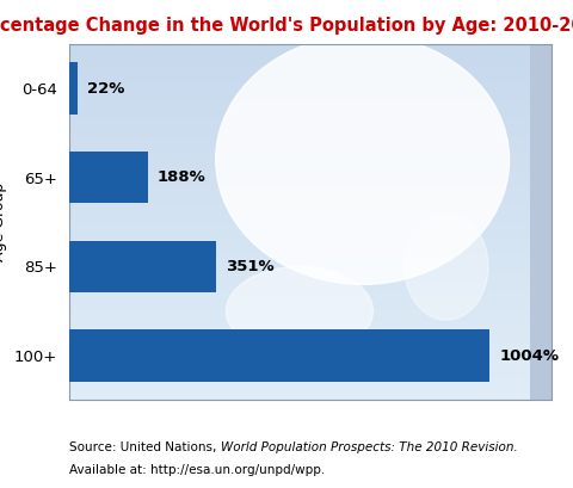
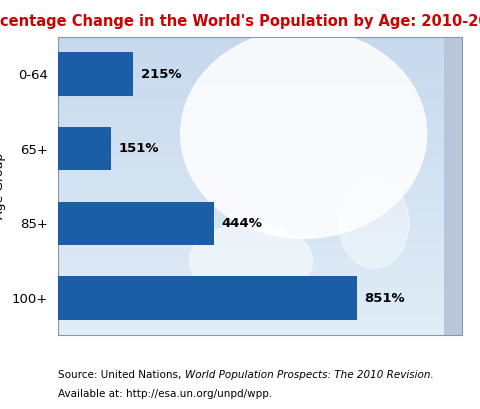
0-64: 22% -> 215%
65+: 188% -> 151%
85+: 351% -> 444%
100+: 1004% -> 851%
